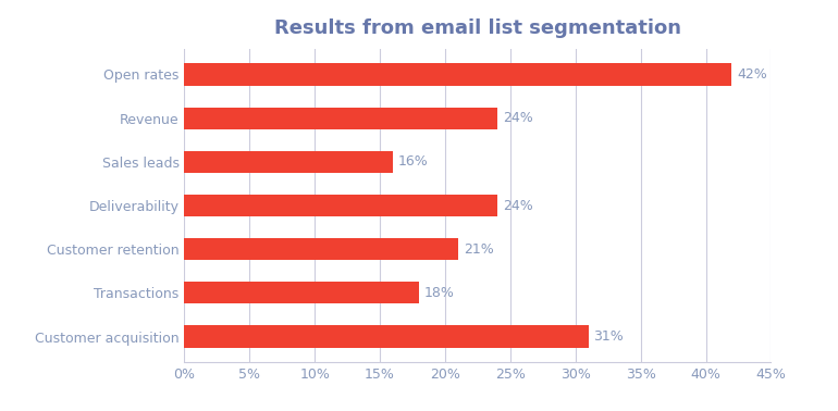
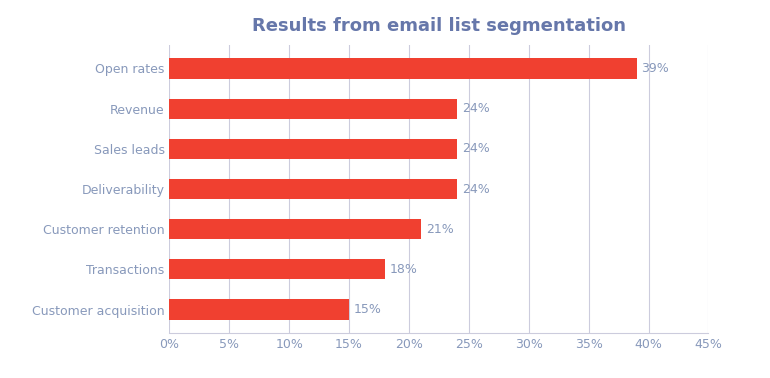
Open rates: 42% -> 39%
Sales leads: 16% -> 24%
Customer acquisition: 31% -> 15%
